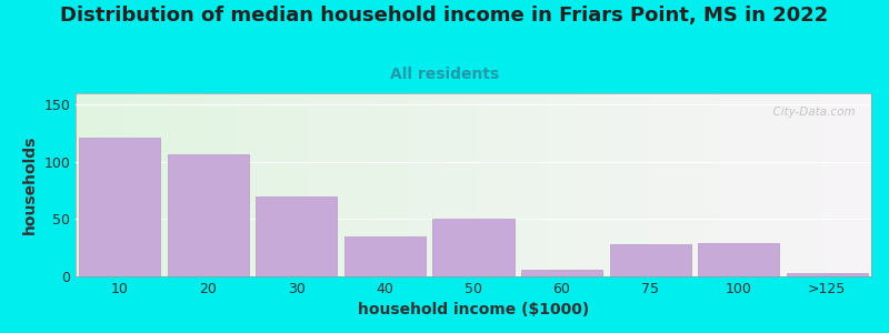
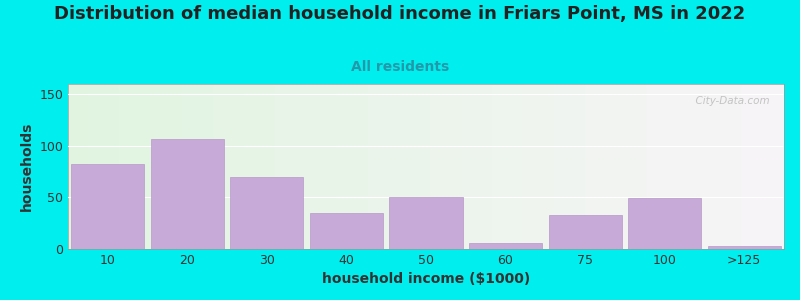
10: 121 -> 82
75: 28 -> 33
100: 29 -> 49
